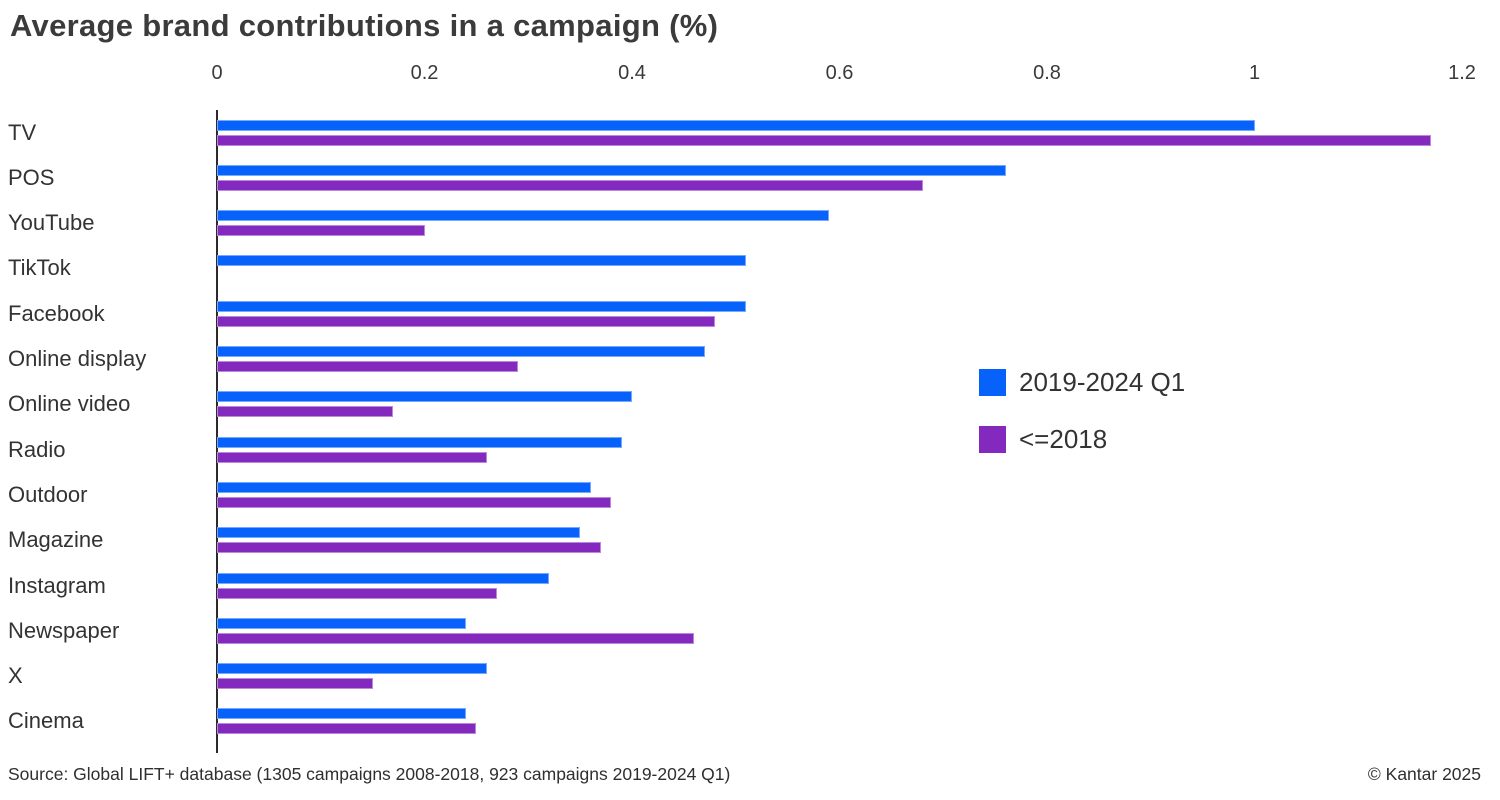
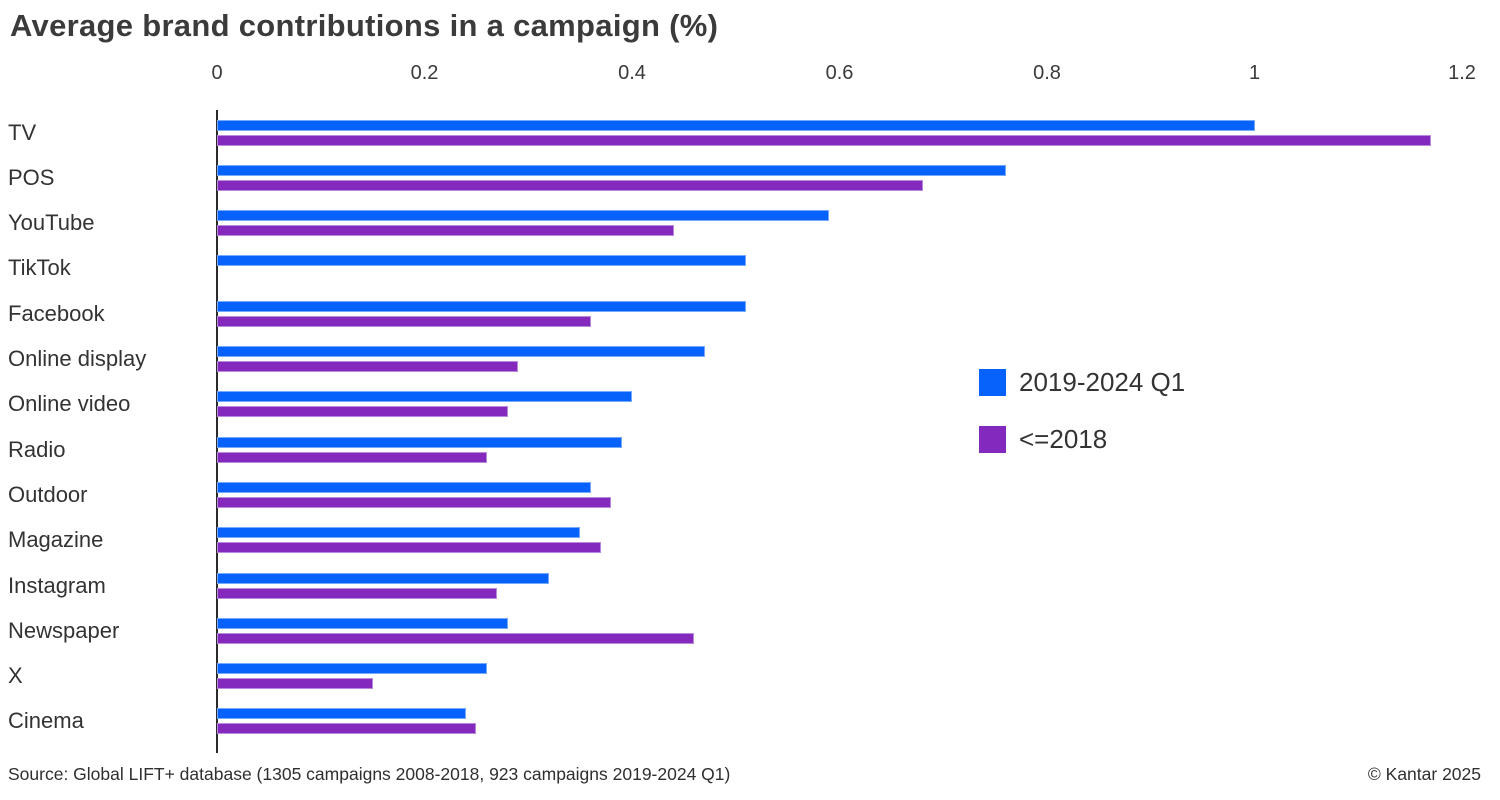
<=2018/YouTube: 0.20 -> 0.44
<=2018/Facebook: 0.48 -> 0.36
<=2018/Online video: 0.17 -> 0.28
2019-2024 Q1/Newspaper: 0.24 -> 0.28
